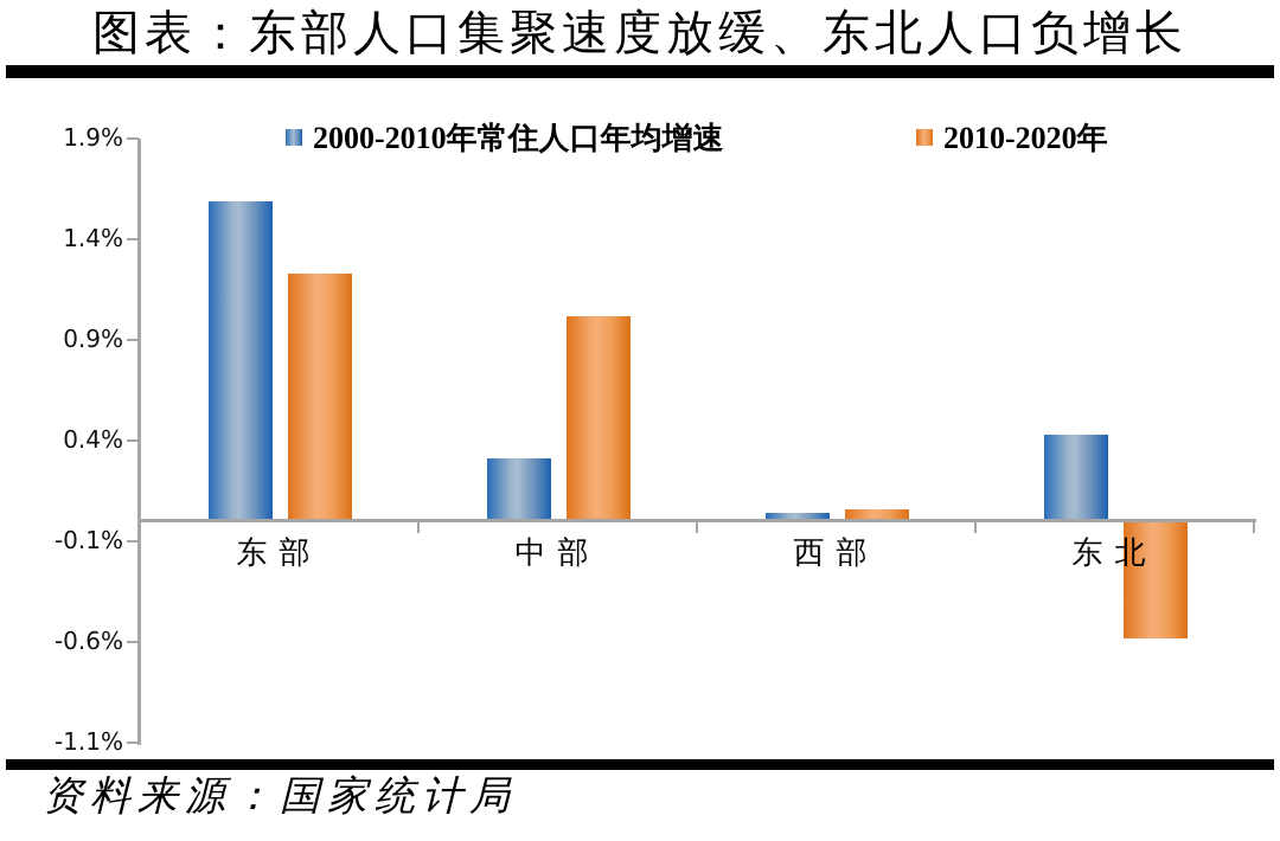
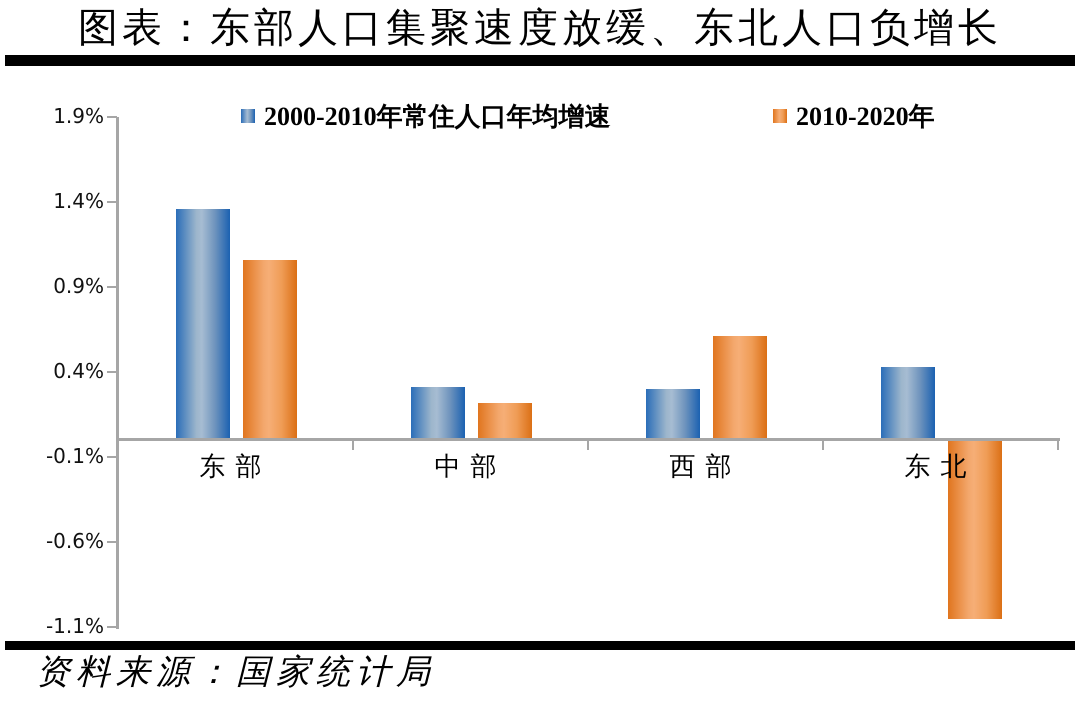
2000-2010年常住人口年均增速/东部: 1.59% -> 1.36%
2010-2020年/东部: 1.23% -> 1.06%
2010-2020年/中部: 1.02% -> 0.22%
2000-2010年常住人口年均增速/西部: 0.04% -> 0.30%
2010-2020年/西部: 0.06% -> 0.61%
2010-2020年/东北: -0.58% -> -1.05%
